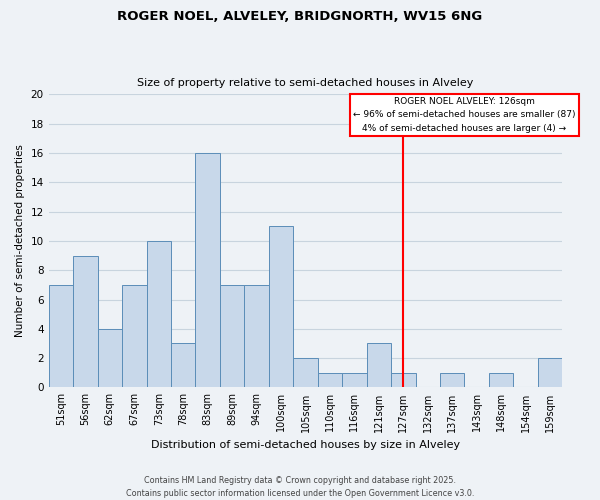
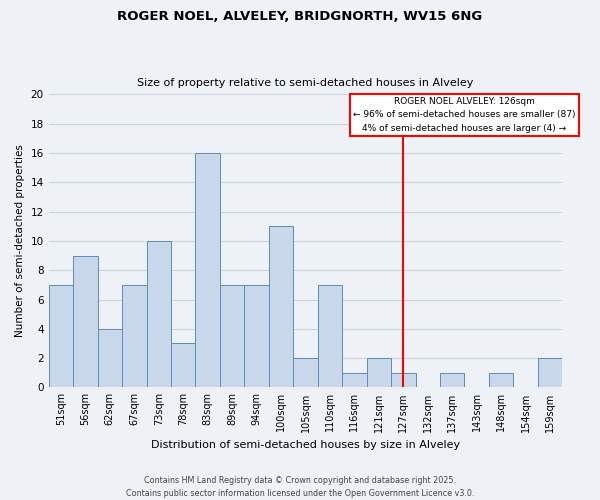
110sqm: 1 -> 7
121sqm: 3 -> 2
